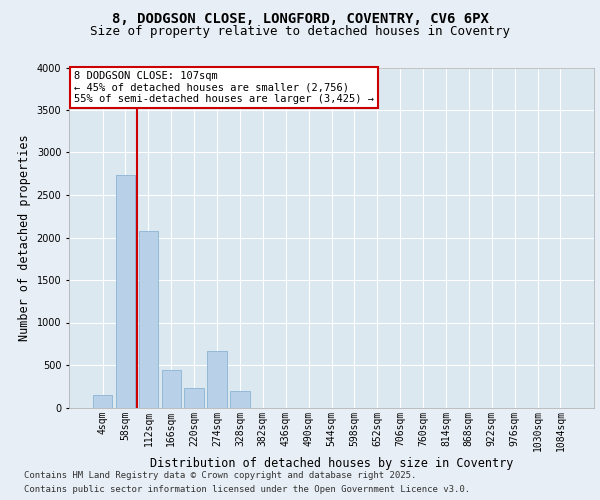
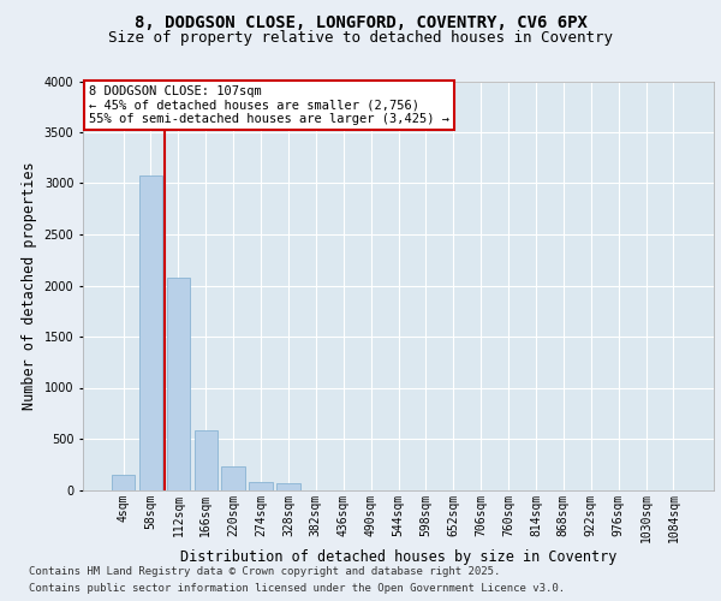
58sqm: 2740 -> 3080
166sqm: 440 -> 580
274sqm: 660 -> 80
328sqm: 200 -> 60
